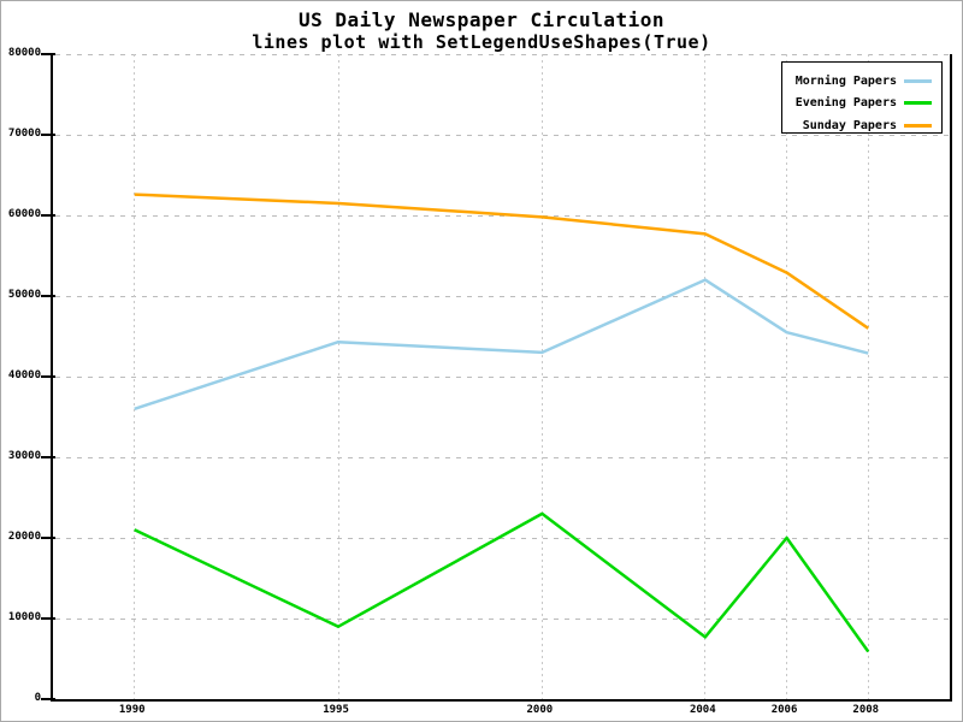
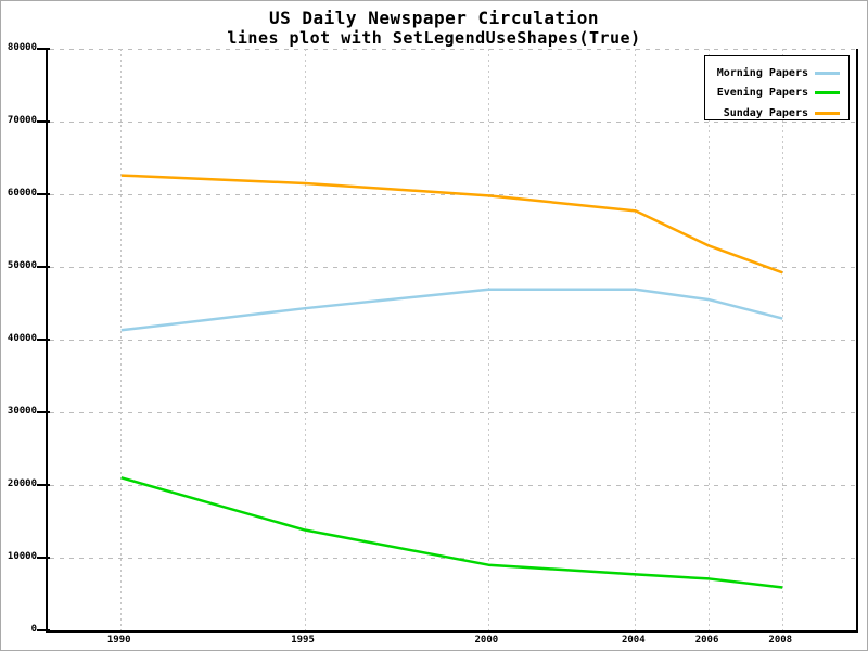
Morning Papers/1990: 36000 -> 41000
Evening Papers/1995: 9000 -> 14000
Morning Papers/2000: 43000 -> 47000
Evening Papers/2000: 23000 -> 9000
Morning Papers/2004: 52000 -> 47000
Evening Papers/2006: 20000 -> 7000
Sunday Papers/2008: 46000 -> 49000
